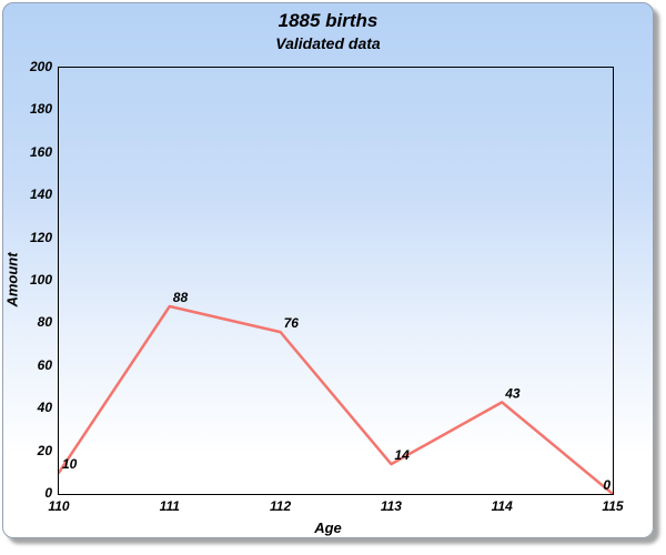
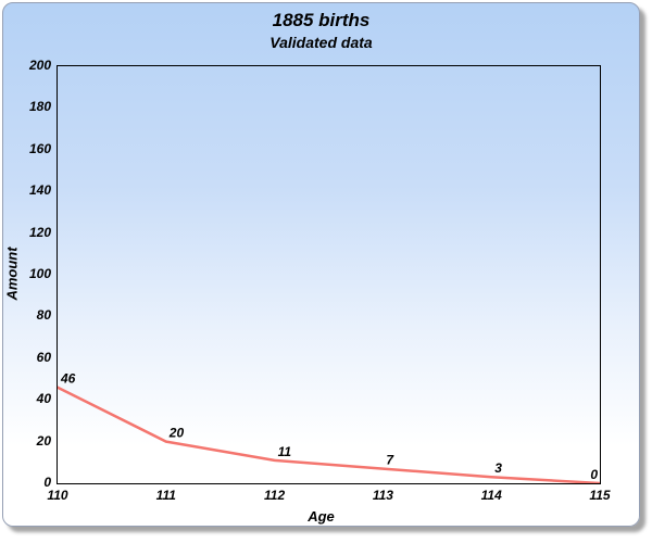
110: 10 -> 46
111: 88 -> 20
112: 76 -> 11
113: 14 -> 7
114: 43 -> 3
